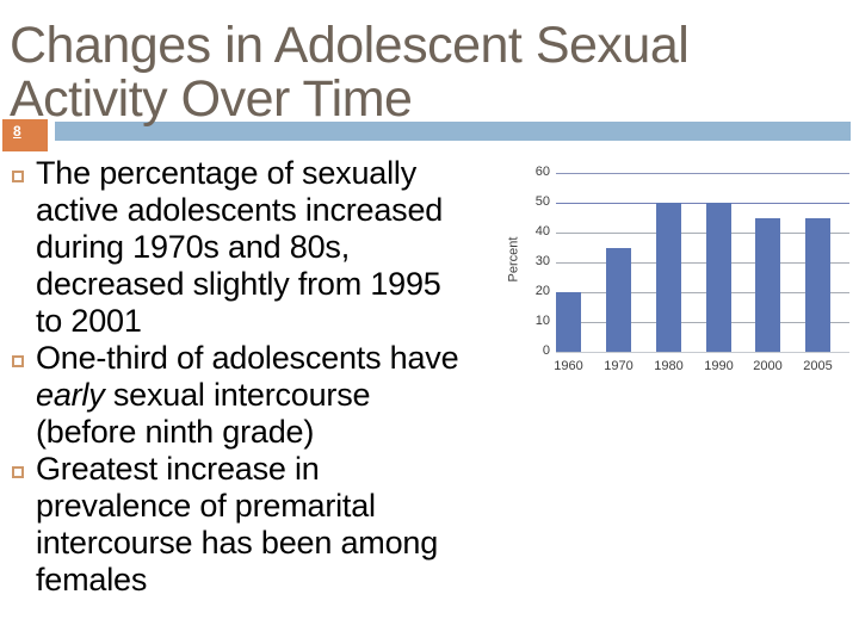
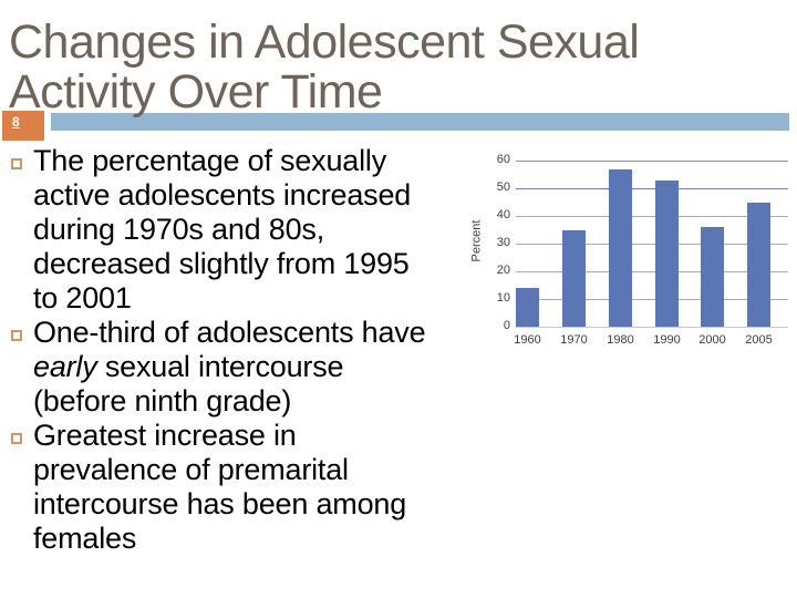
1960: 20 -> 14
1980: 50 -> 57
1990: 50 -> 53
2000: 45 -> 36
